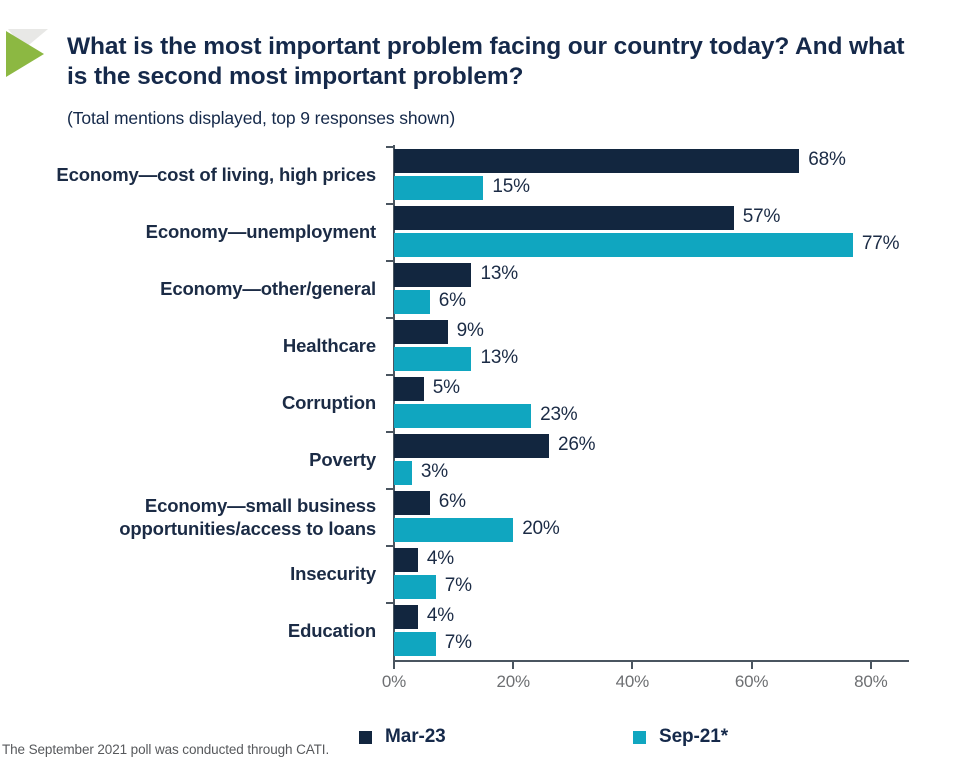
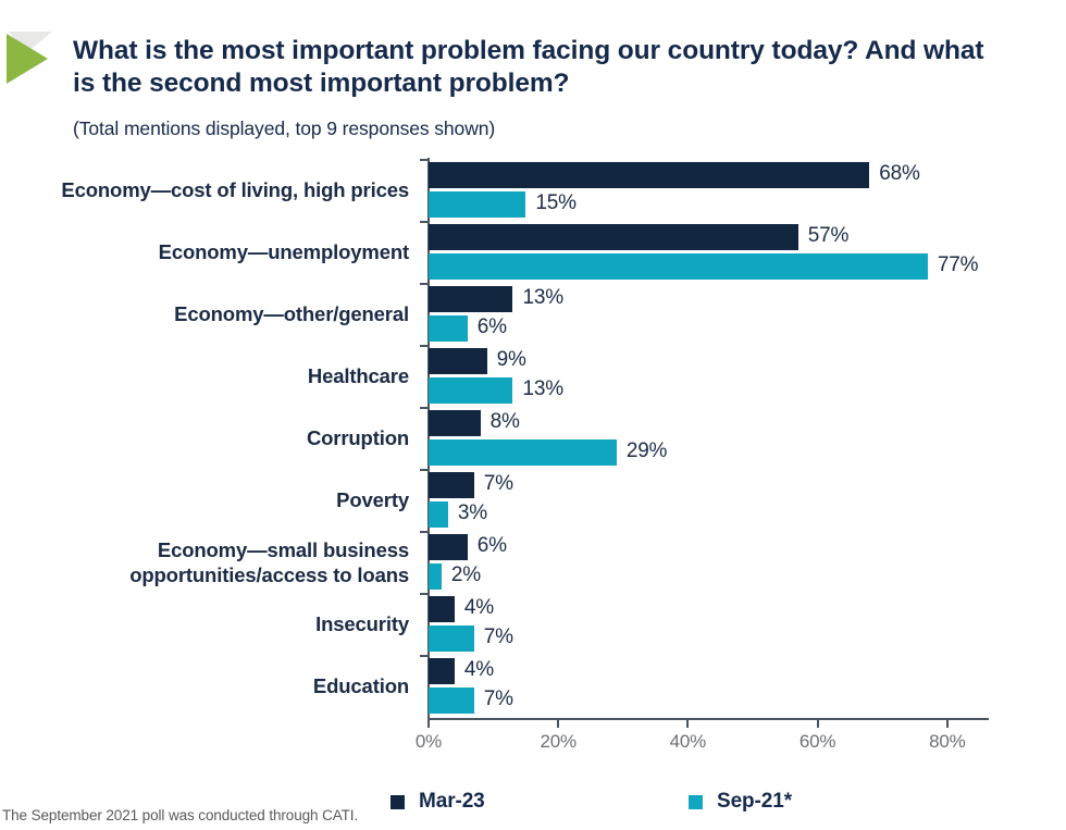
Mar-23/Corruption: 5% -> 8%
Sep-21*/Corruption: 23% -> 29%
Mar-23/Poverty: 26% -> 7%
Sep-21*/Economy—small business opportunities/access to loans: 20% -> 2%
